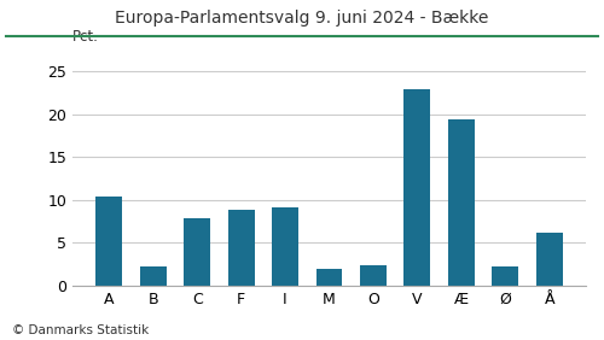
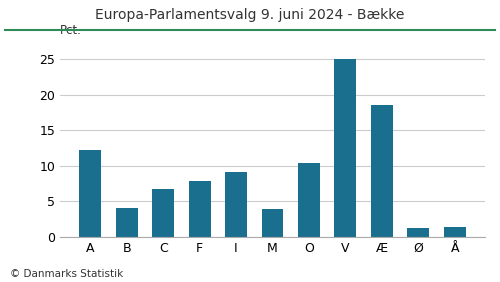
A: 10.4 -> 12.2
B: 2.2 -> 4.0
C: 7.8 -> 6.7
F: 8.8 -> 7.9
M: 2.0 -> 3.9
O: 2.4 -> 10.4
V: 23.0 -> 25.0
Æ: 19.4 -> 18.5
Ø: 2.2 -> 1.3
Å: 6.2 -> 1.4
